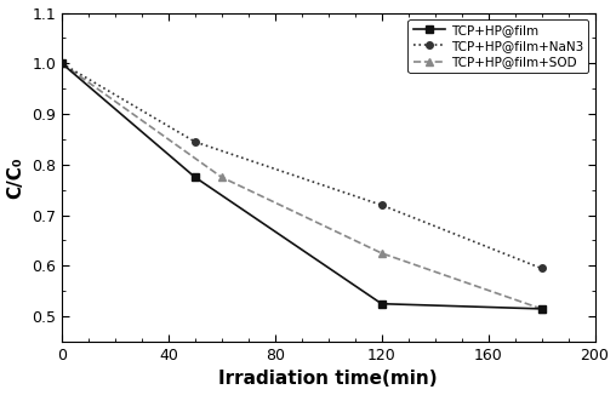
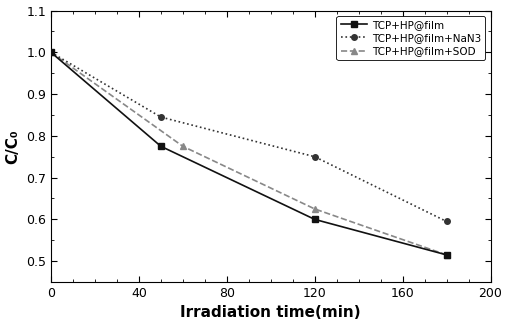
TCP+HP@film/120: 0.525 -> 0.600
TCP+HP@film+NaN3/120: 0.720 -> 0.750
